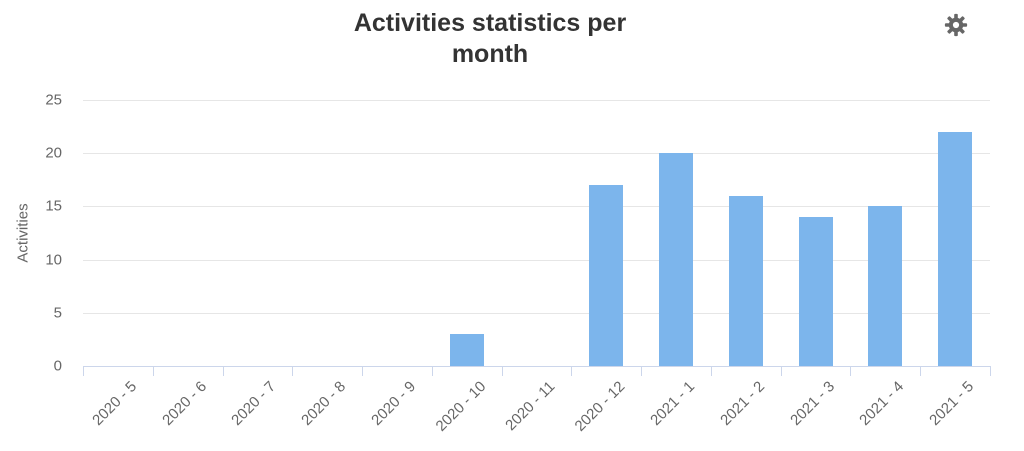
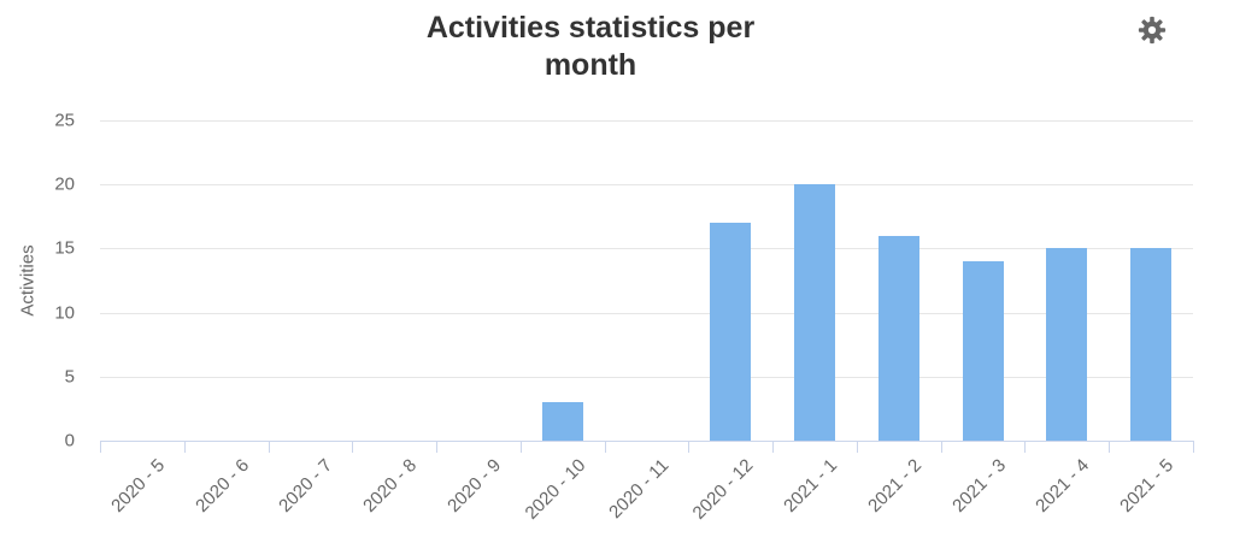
2021 - 5: 22 -> 15
